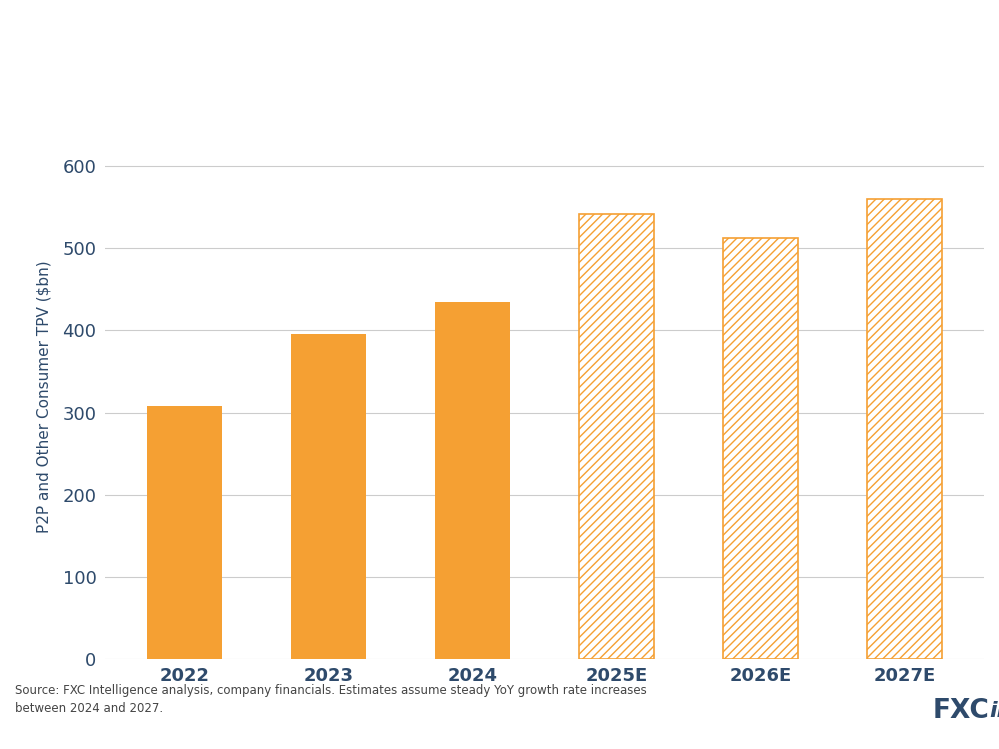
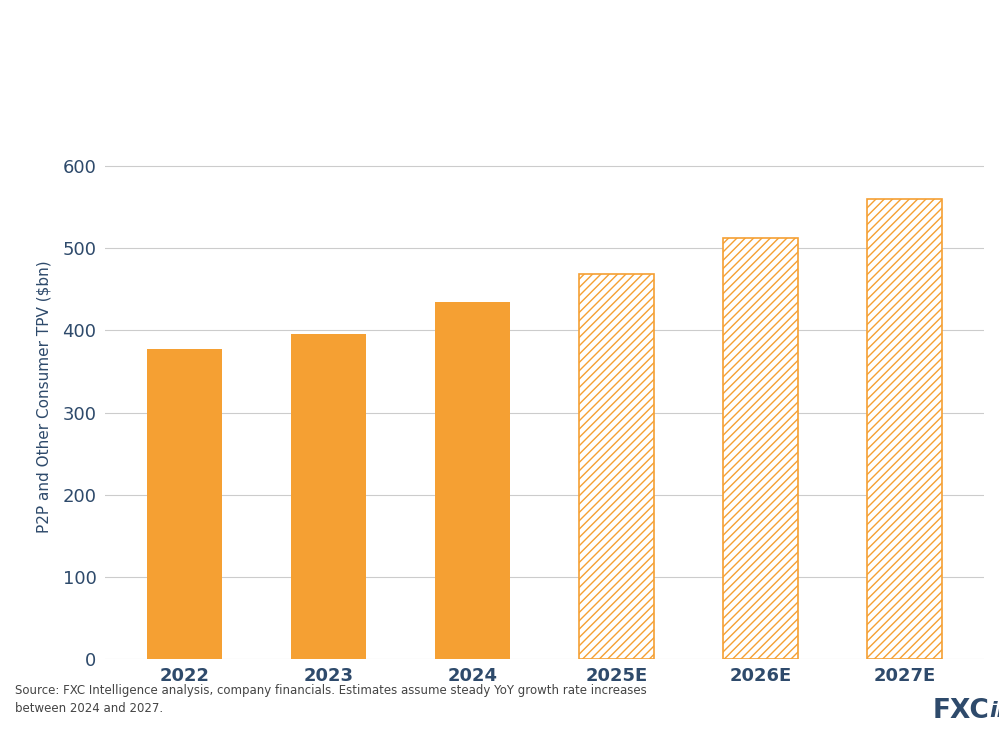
2022: 308 -> 378
2025E: 542 -> 469
